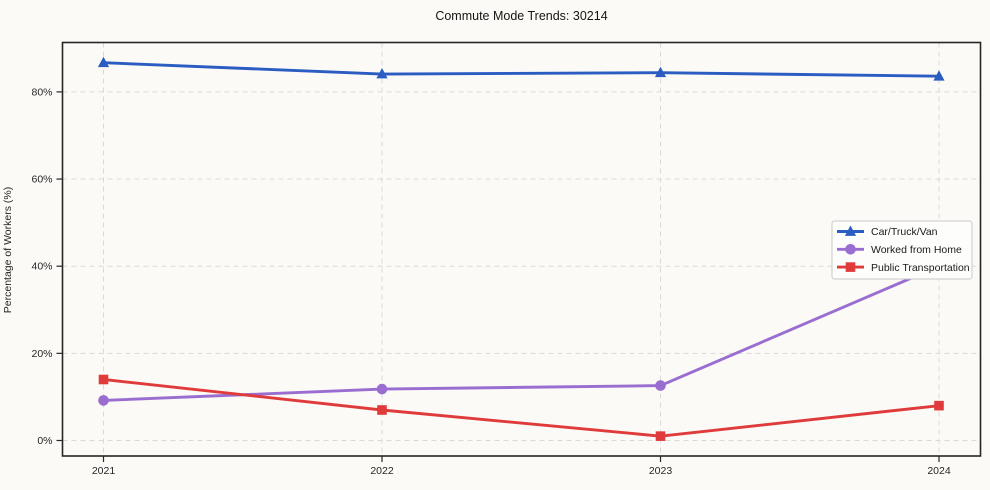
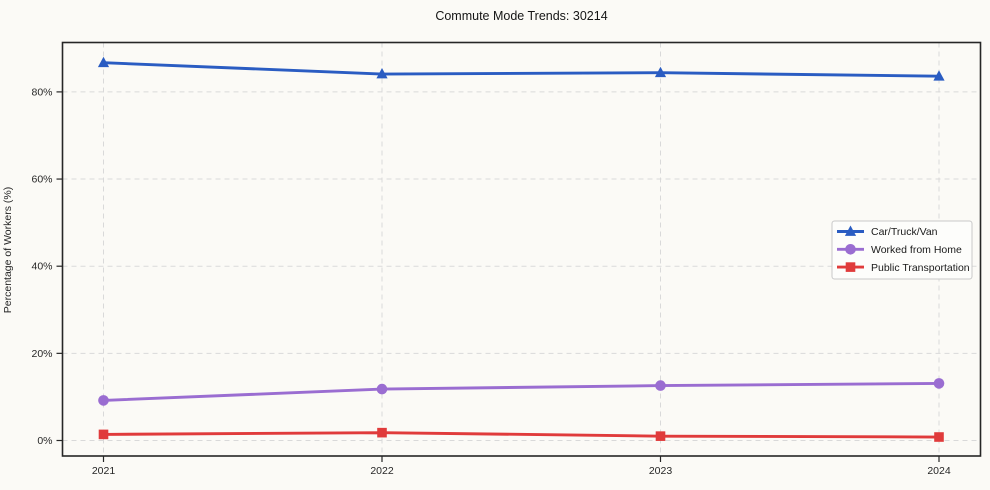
Public Transportation/2021: 14% -> 1%
Public Transportation/2022: 7% -> 2%
Worked from Home/2024: 40% -> 13%
Public Transportation/2024: 8% -> 1%
